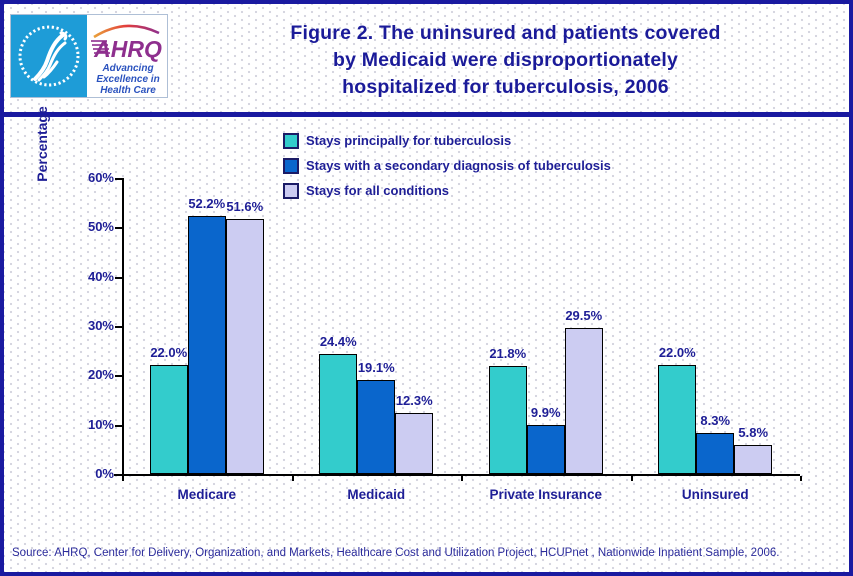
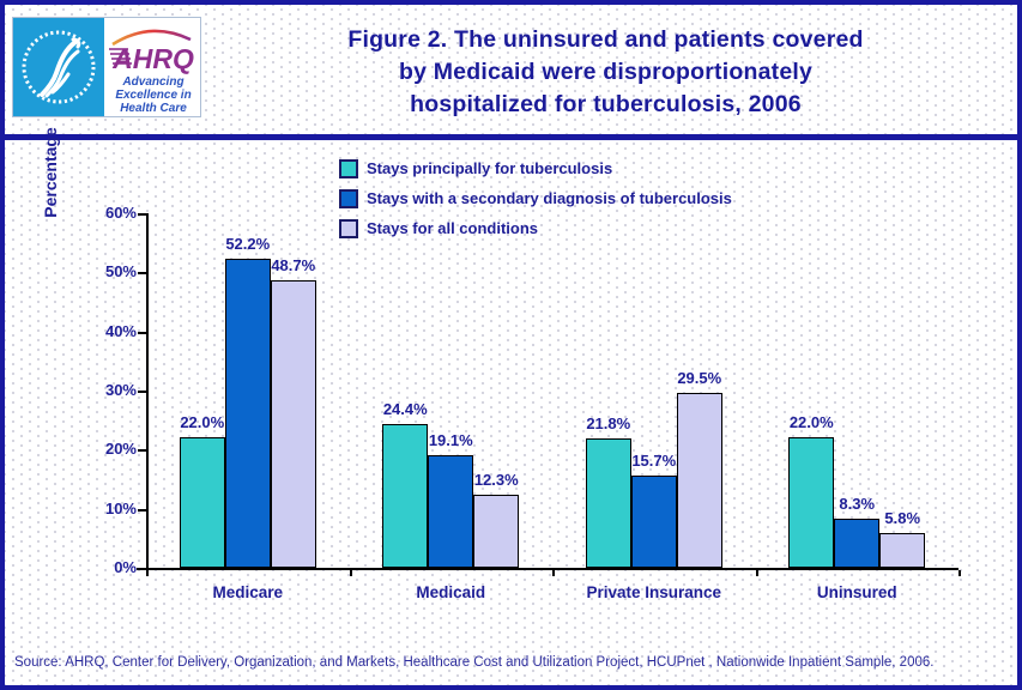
Stays for all conditions/Medicare: 51.6% -> 48.7%
Stays with a secondary diagnosis of tuberculosis/Private Insurance: 9.9% -> 15.7%
